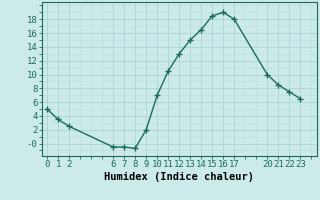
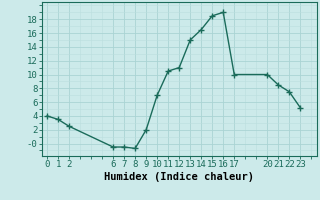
0: 5.0 -> 4.0
12: 13.0 -> 11.0
17: 18.0 -> 10.0
23: 6.5 -> 5.2
